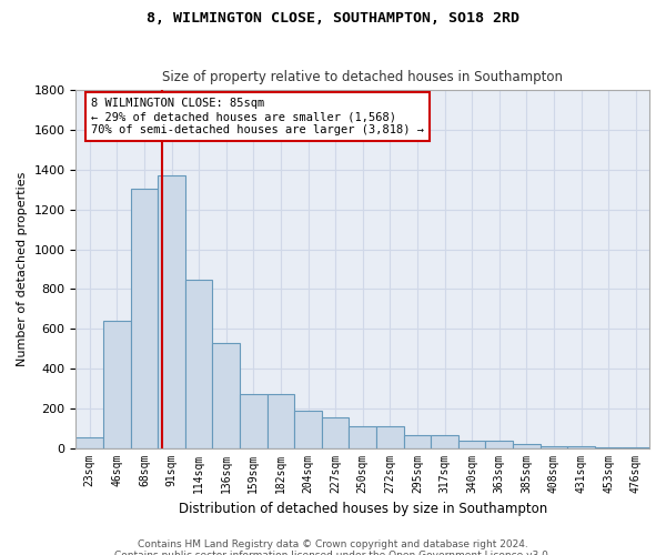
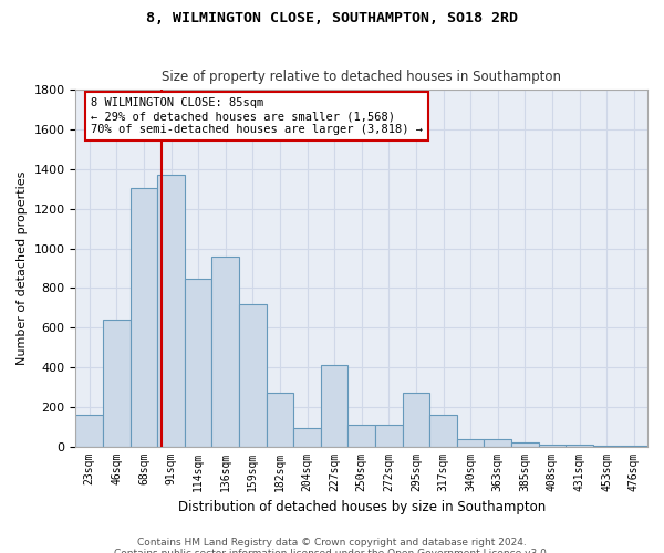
23sqm: 60 -> 160
136sqm: 530 -> 960
159sqm: 270 -> 720
204sqm: 180 -> 90
227sqm: 160 -> 410
295sqm: 60 -> 270
317sqm: 60 -> 160
